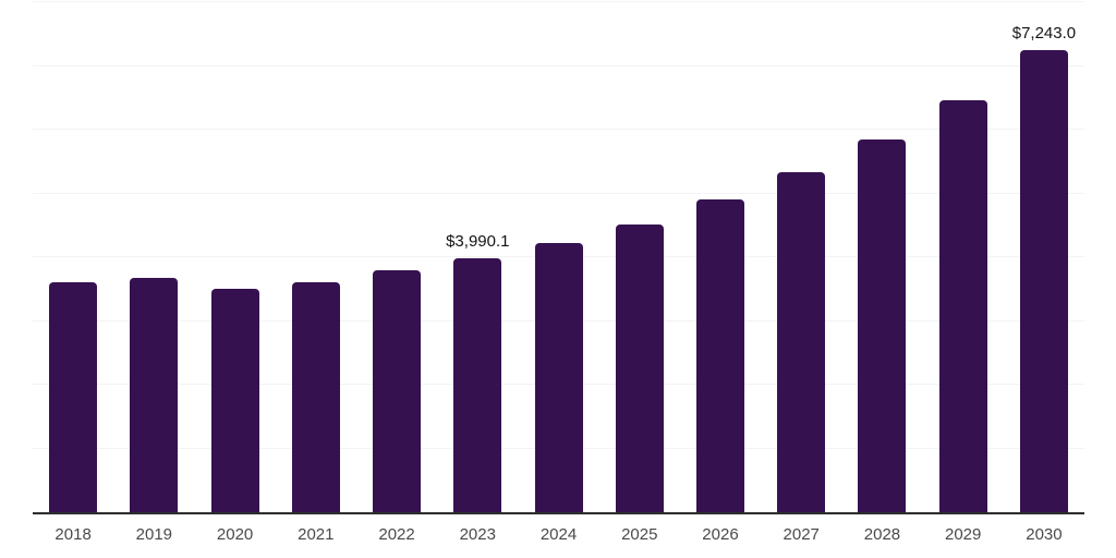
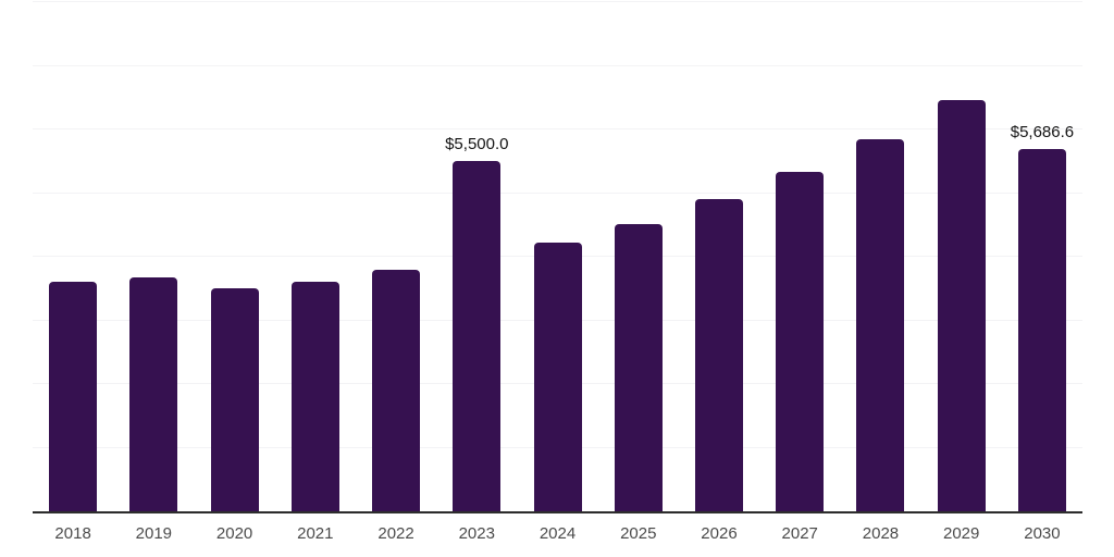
2023: $3,990.1 -> $5,500.0
2030: $7,243.0 -> $5,686.6
